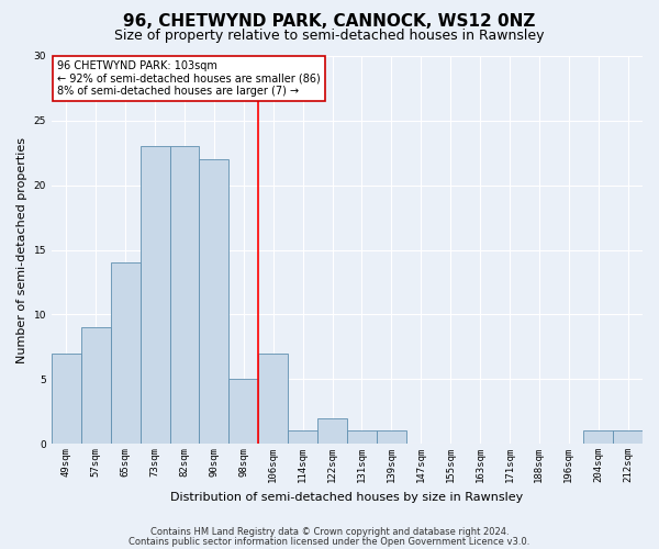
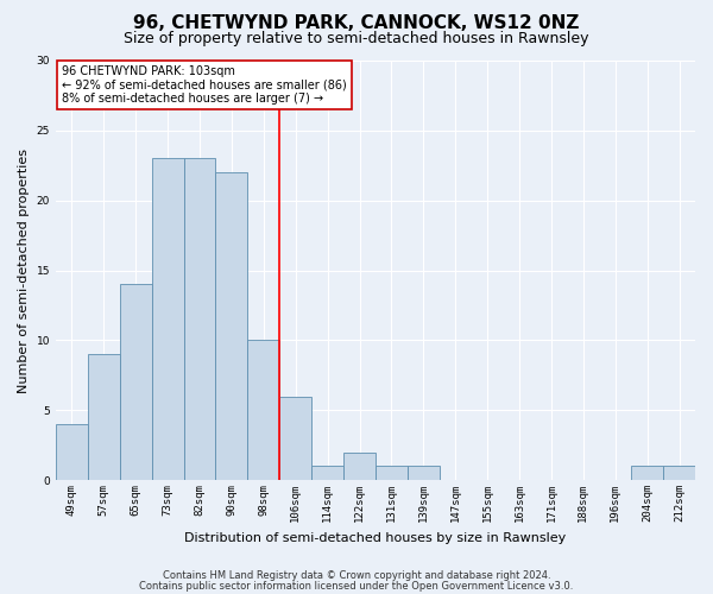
49sqm: 7 -> 4
98sqm: 5 -> 10
106sqm: 7 -> 6
